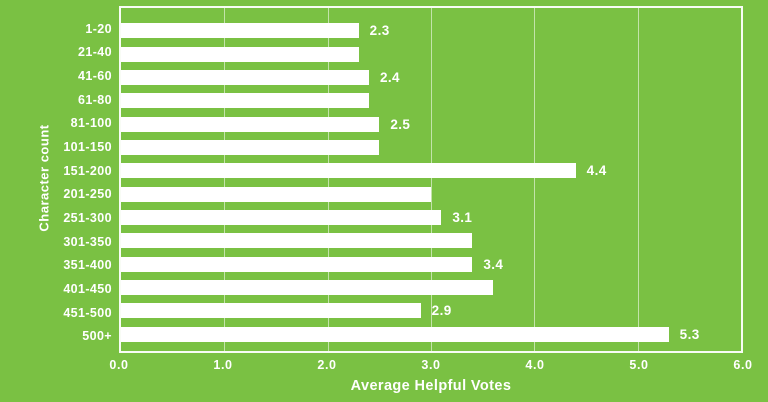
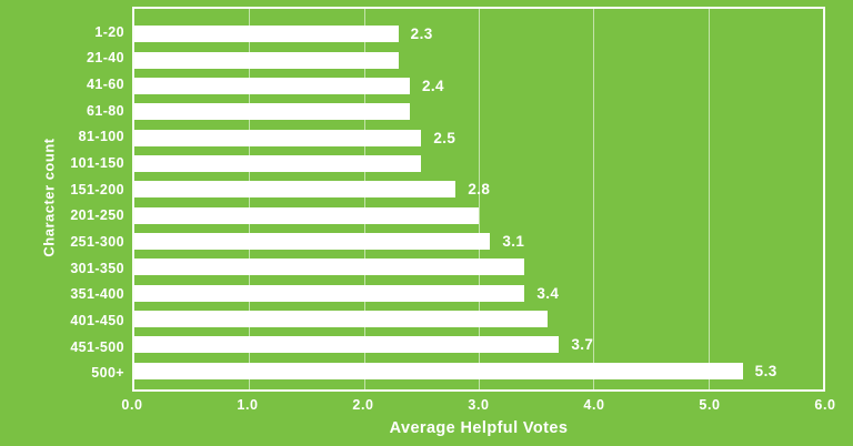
151-200: 4.4 -> 2.8
451-500: 2.9 -> 3.7
